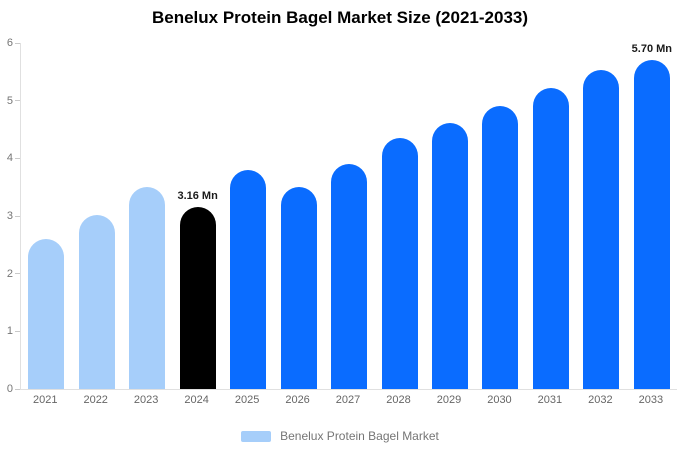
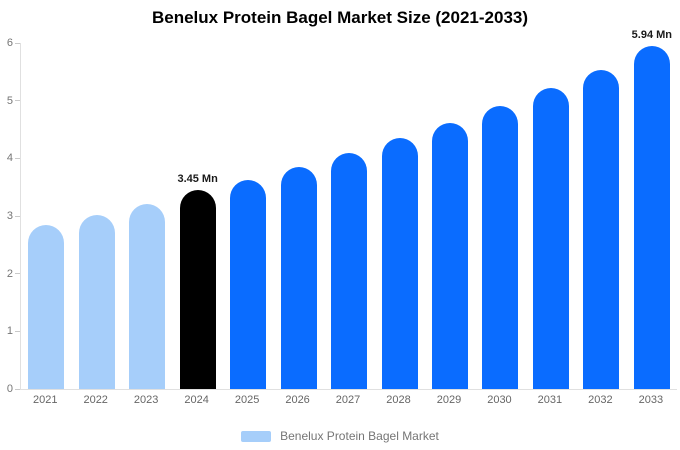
2021: 2.6 -> 2.9
2023: 3.5 -> 3.2
2024: 3.16 -> 3.45
2025: 3.8 -> 3.6
2026: 3.5 -> 3.9
2027: 3.9 -> 4.1
2033: 5.70 -> 5.94
